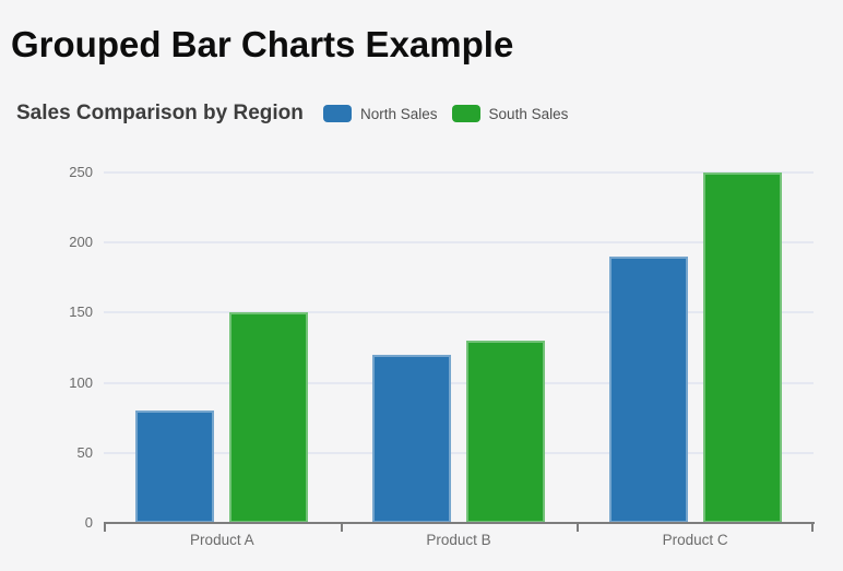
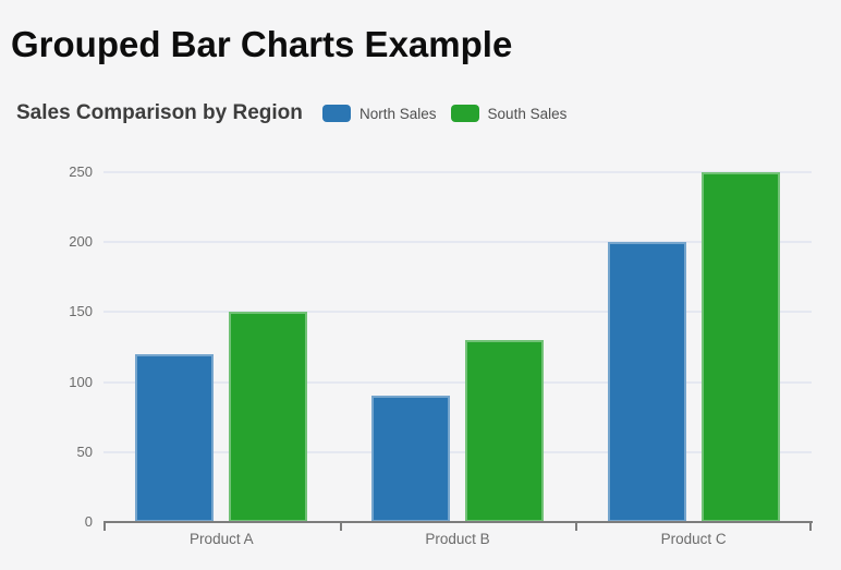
North Sales/Product A: 80 -> 120
North Sales/Product B: 120 -> 90
North Sales/Product C: 190 -> 200
